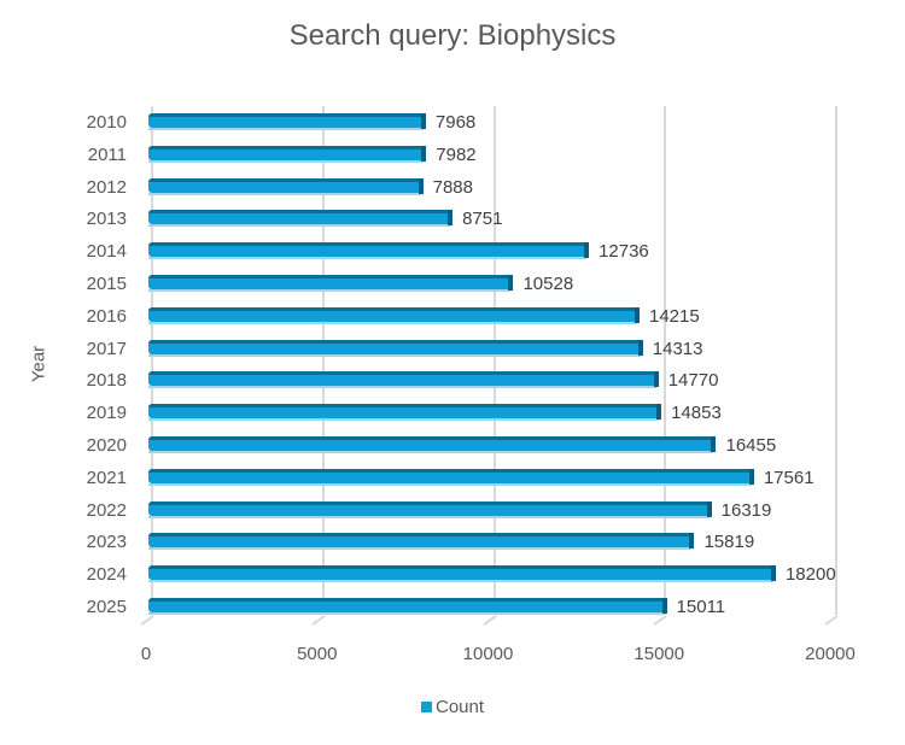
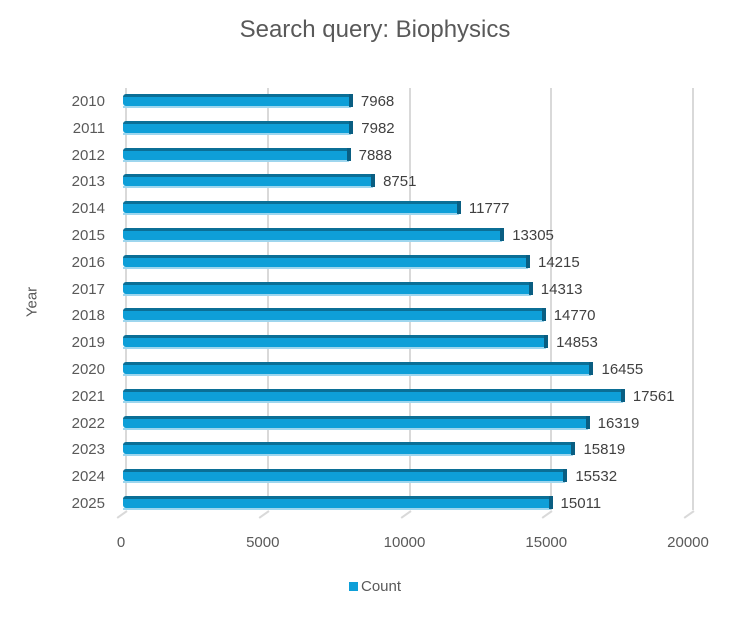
2014: 12736 -> 11777
2015: 10528 -> 13305
2024: 18200 -> 15532
